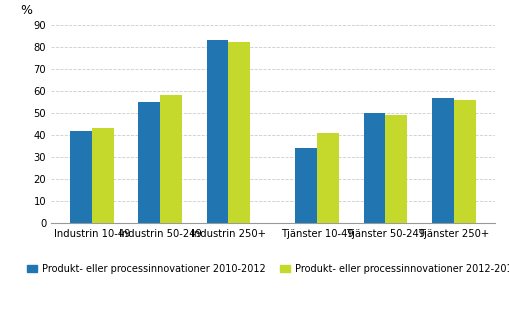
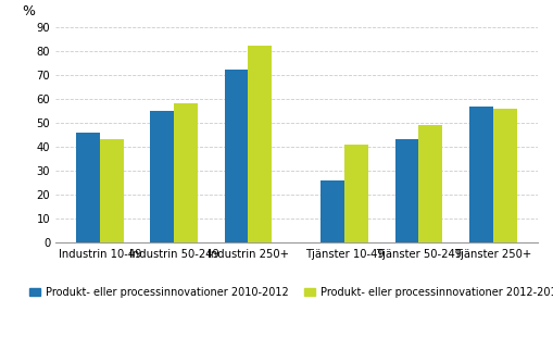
Produkt- eller processinnovationer 2010-2012/Industrin 10-49: 42 -> 46
Produkt- eller processinnovationer 2010-2012/Industrin 250+: 83 -> 72
Produkt- eller processinnovationer 2010-2012/Tjänster 10-49: 34 -> 26
Produkt- eller processinnovationer 2010-2012/Tjänster 50-249: 50 -> 43
